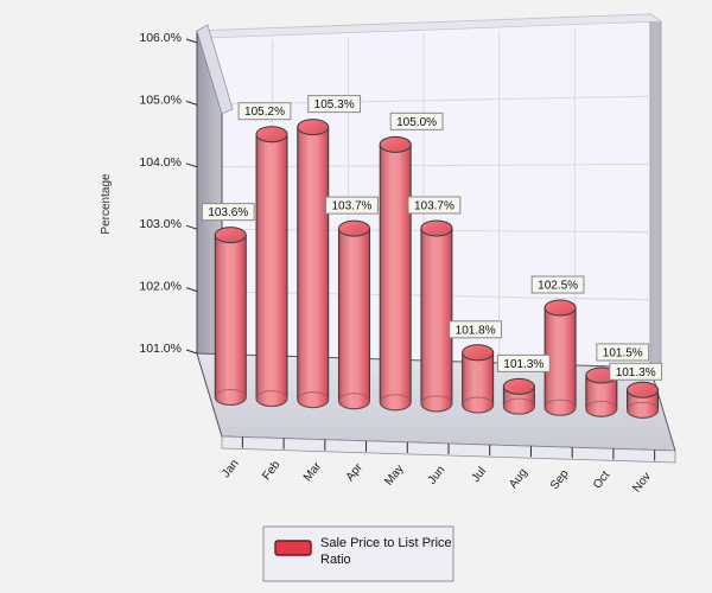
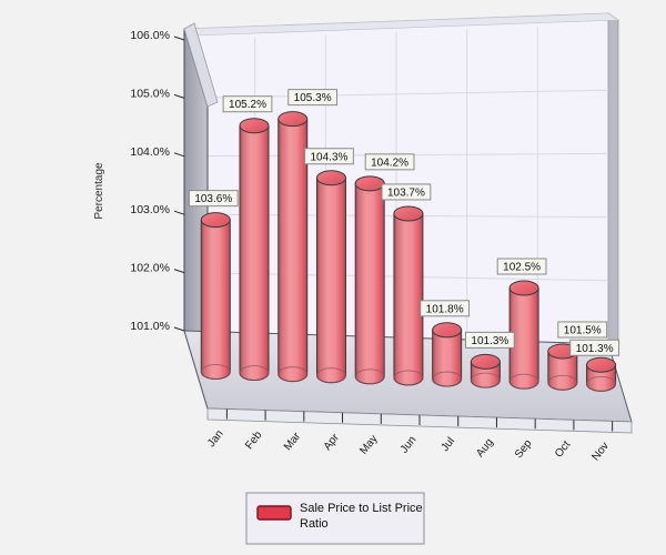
Apr: 103.7% -> 104.3%
May: 105.0% -> 104.2%
